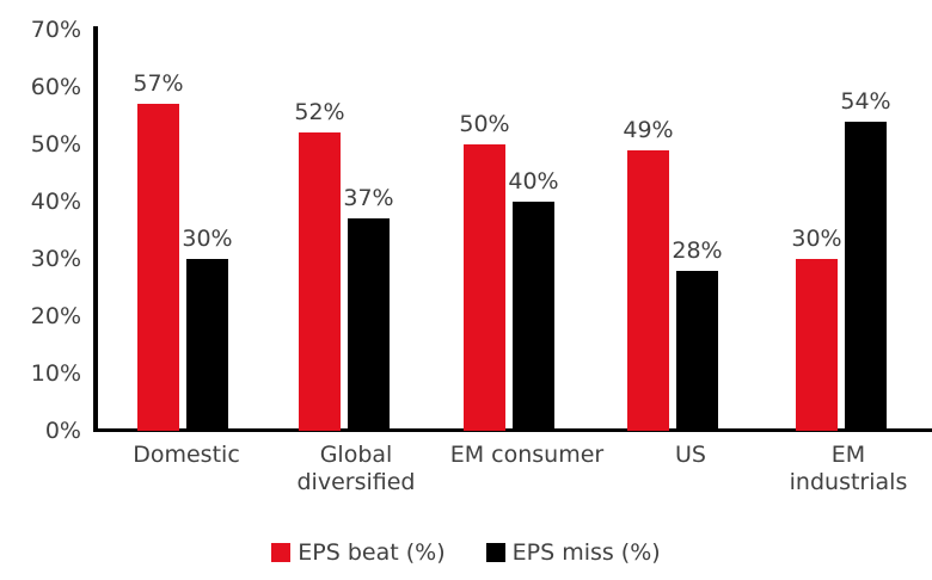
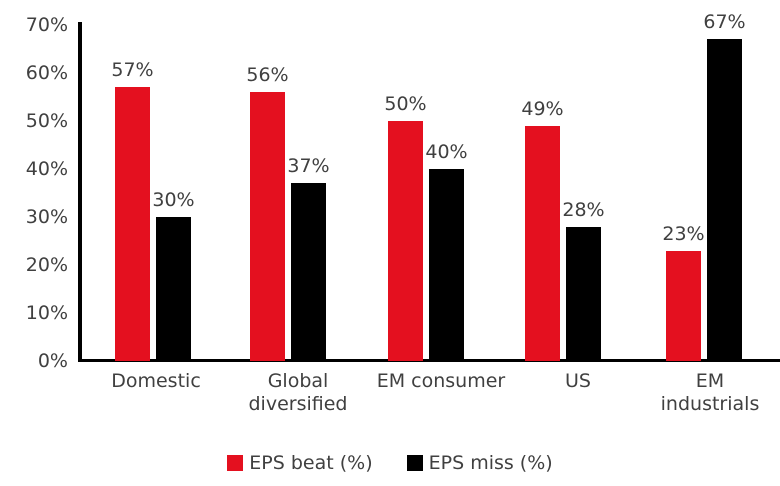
EPS beat (%)/Global diversified: 52% -> 56%
EPS beat (%)/EM industrials: 30% -> 23%
EPS miss (%)/EM industrials: 54% -> 67%
